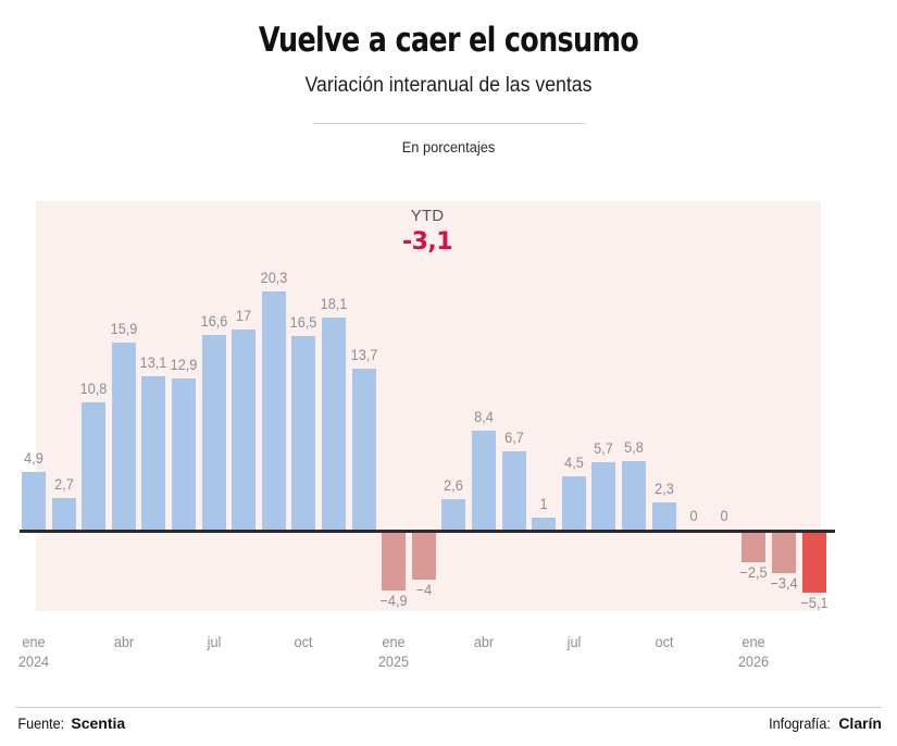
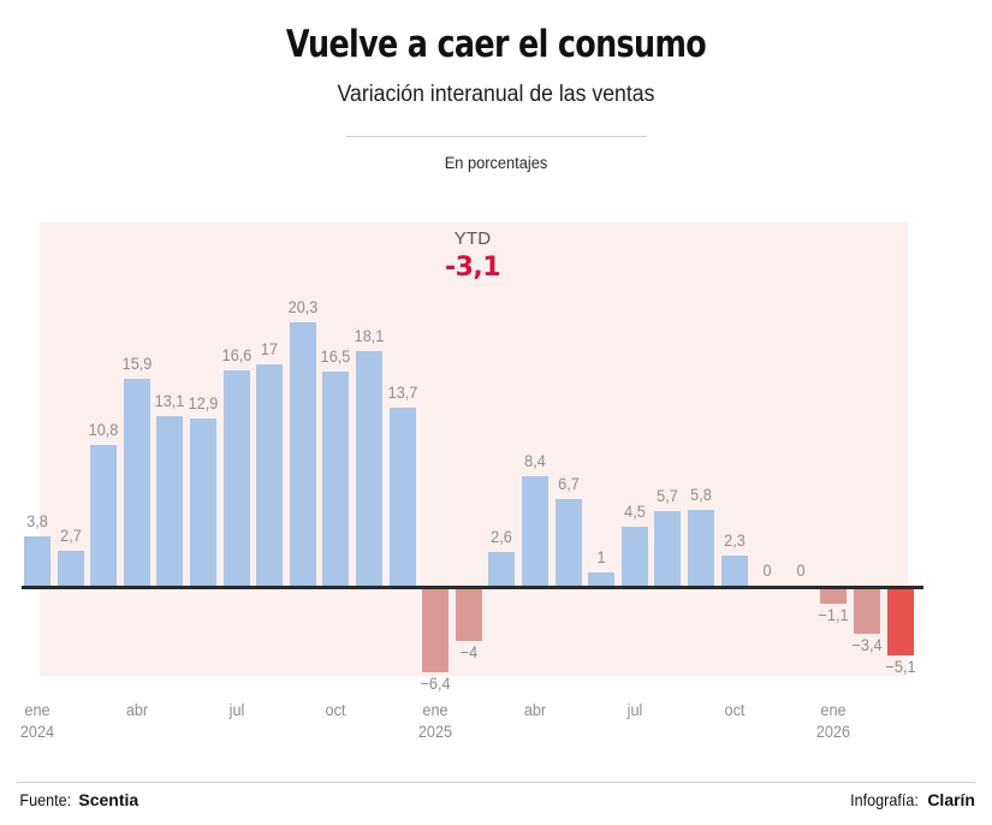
ene 2024: 4,9 -> 3,8
ene 2025: −4,9 -> −6,4
ene 2026: −2,5 -> −1,1
